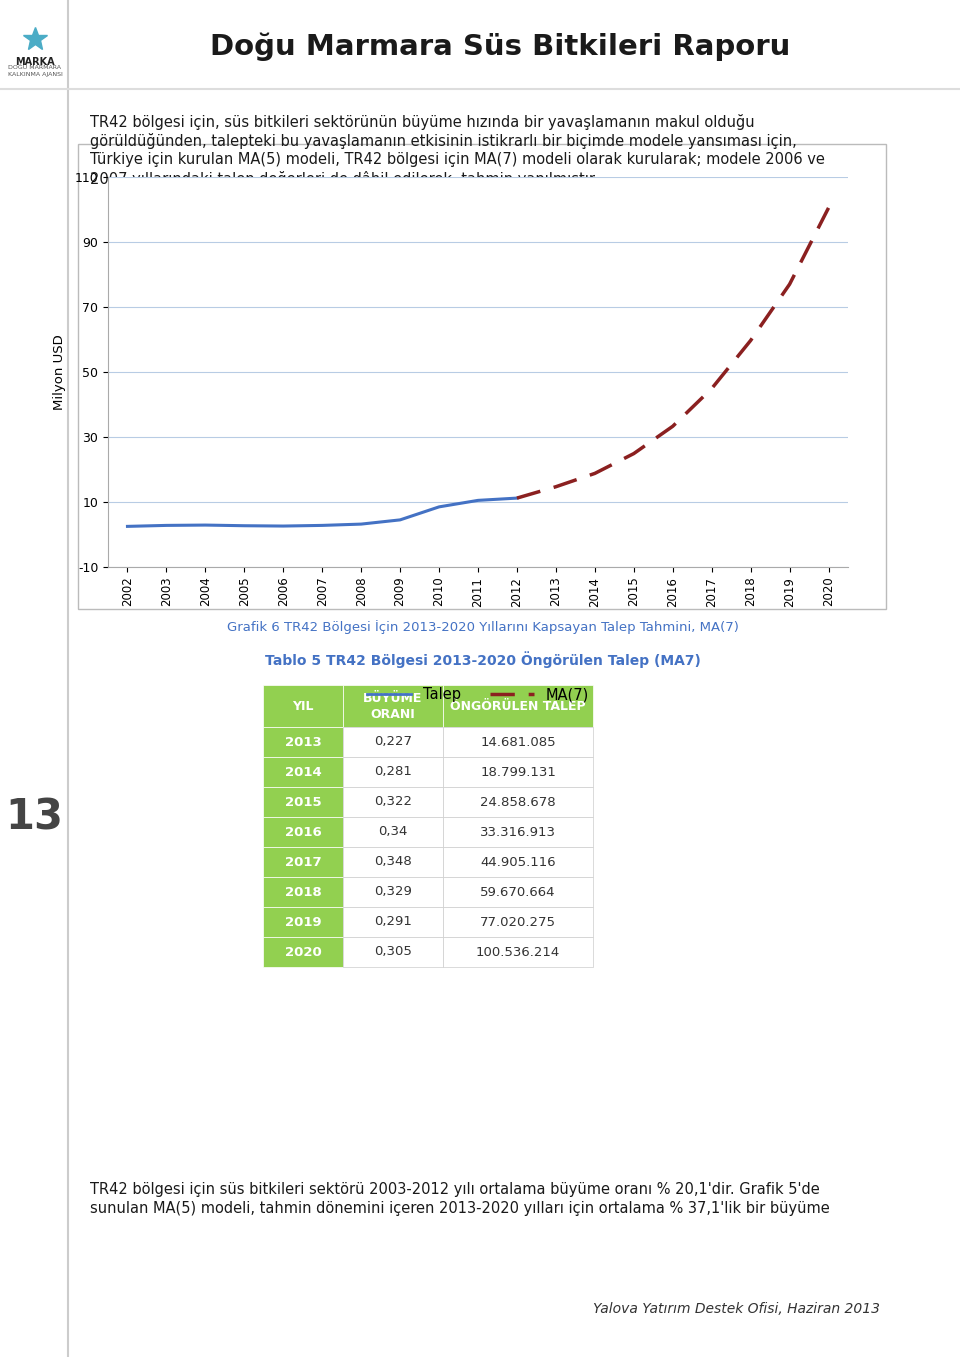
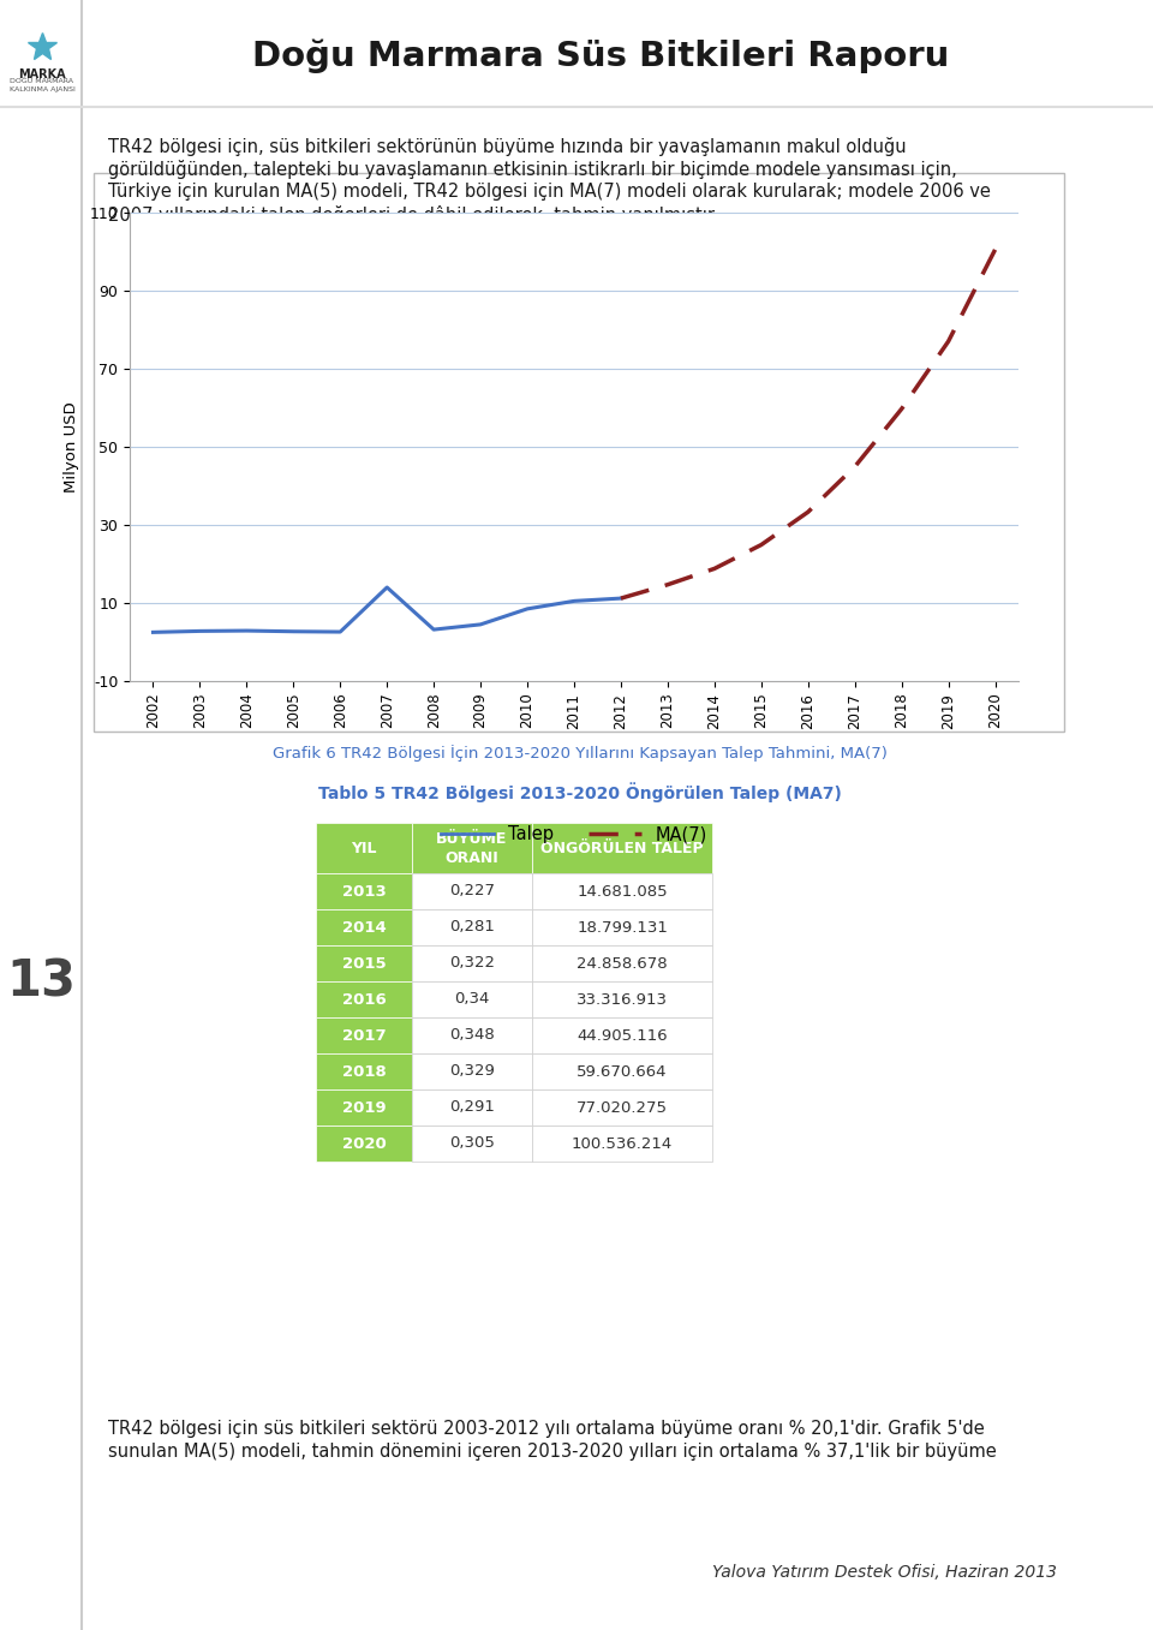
Talep/2007: 2.8 -> 14.0
